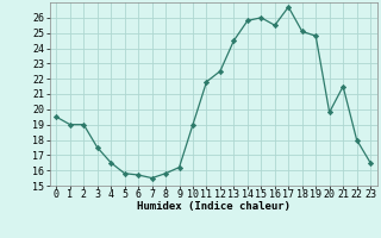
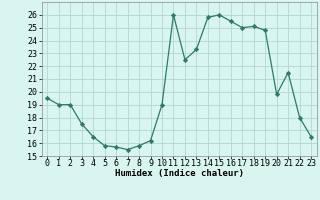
11: 21.8 -> 26.0
13: 24.5 -> 23.3
17: 26.7 -> 25.0
